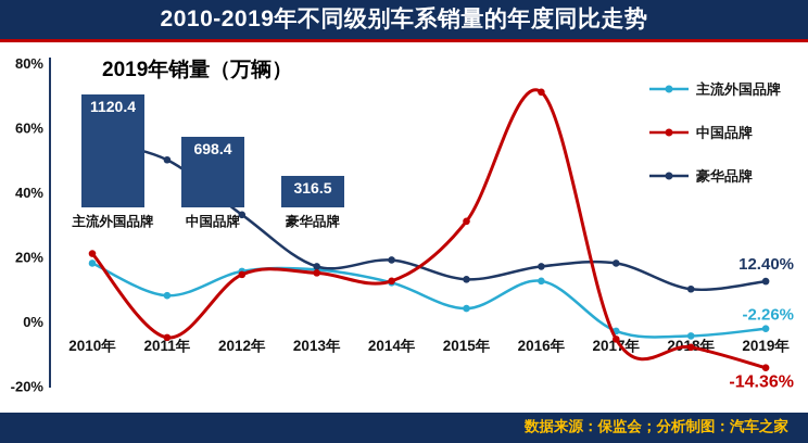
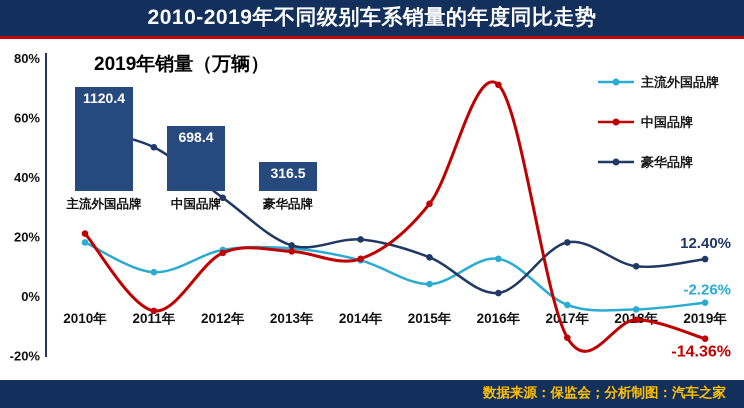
豪华品牌/2016年: 17% -> 1%
中国品牌/2017年: -6% -> -14%
